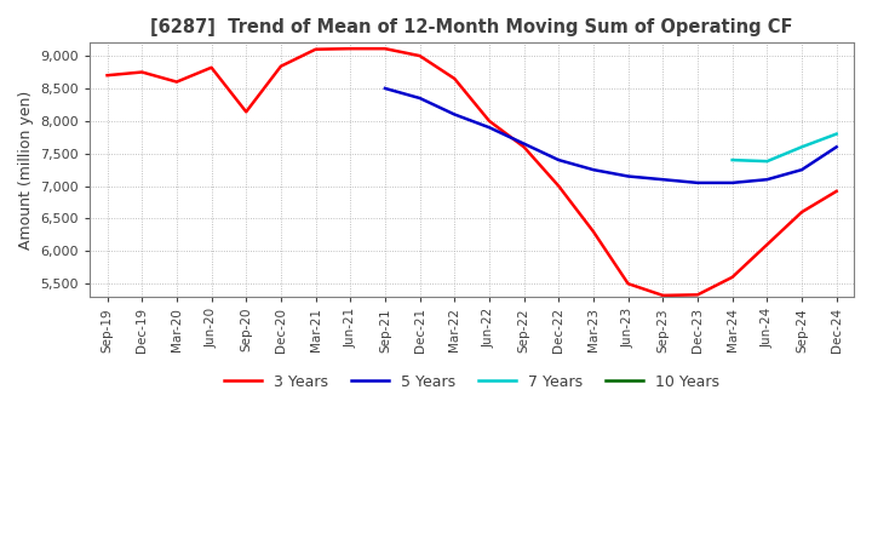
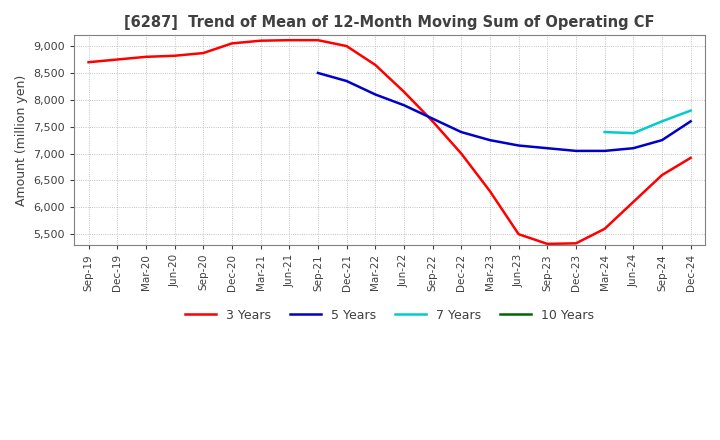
3 Years/Mar-20: 8,600 -> 8,800
3 Years/Sep-20: 8,140 -> 8,870
3 Years/Dec-20: 8,840 -> 9,050
3 Years/Jun-22: 8,000 -> 8,150
